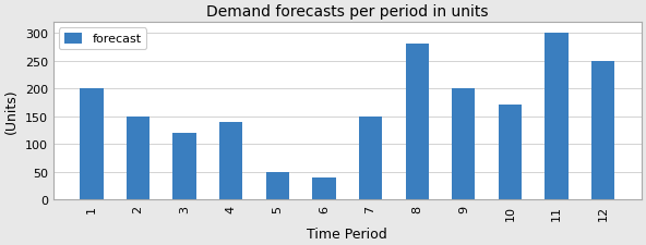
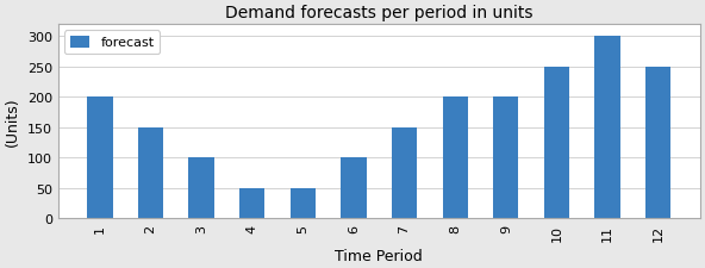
3: 120 -> 100
4: 140 -> 50
6: 40 -> 100
8: 280 -> 200
10: 170 -> 250
